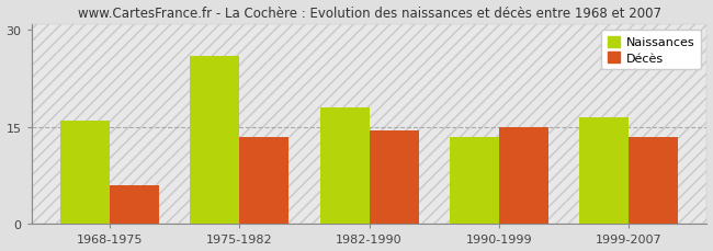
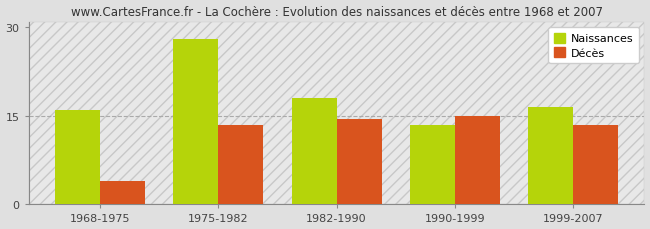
Décès/1968-1975: 6.0 -> 4.0
Naissances/1975-1982: 26.0 -> 28.0
